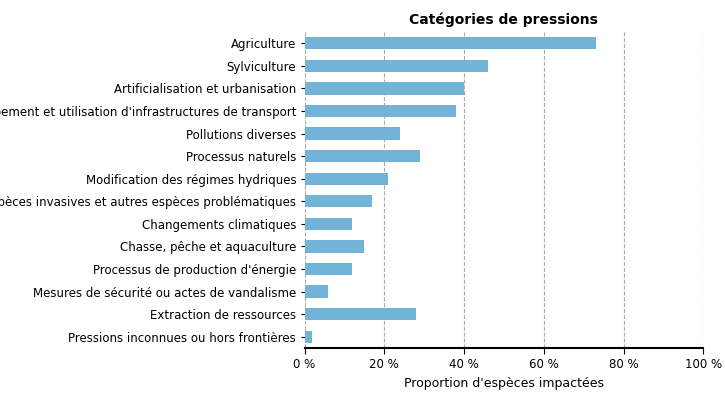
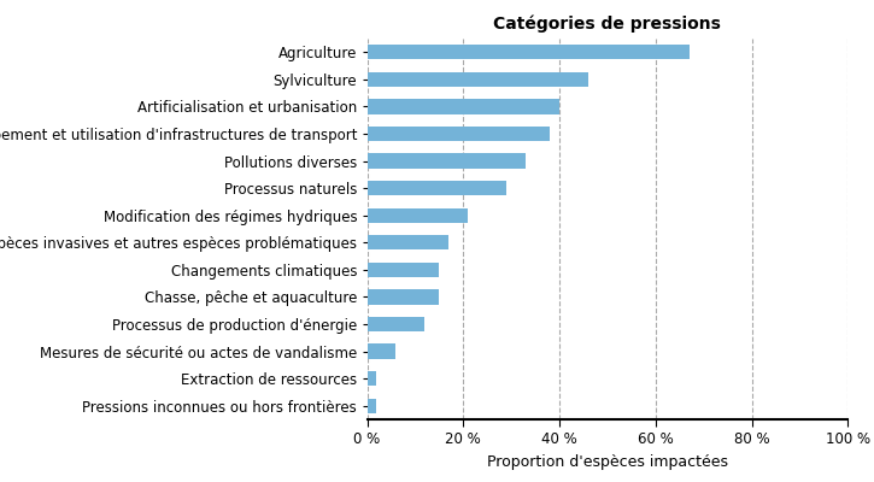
Agriculture: 73 % -> 67 %
Pollutions diverses: 24 % -> 33 %
Changements climatiques: 12 % -> 15 %
Extraction de ressources: 28 % -> 2 %
